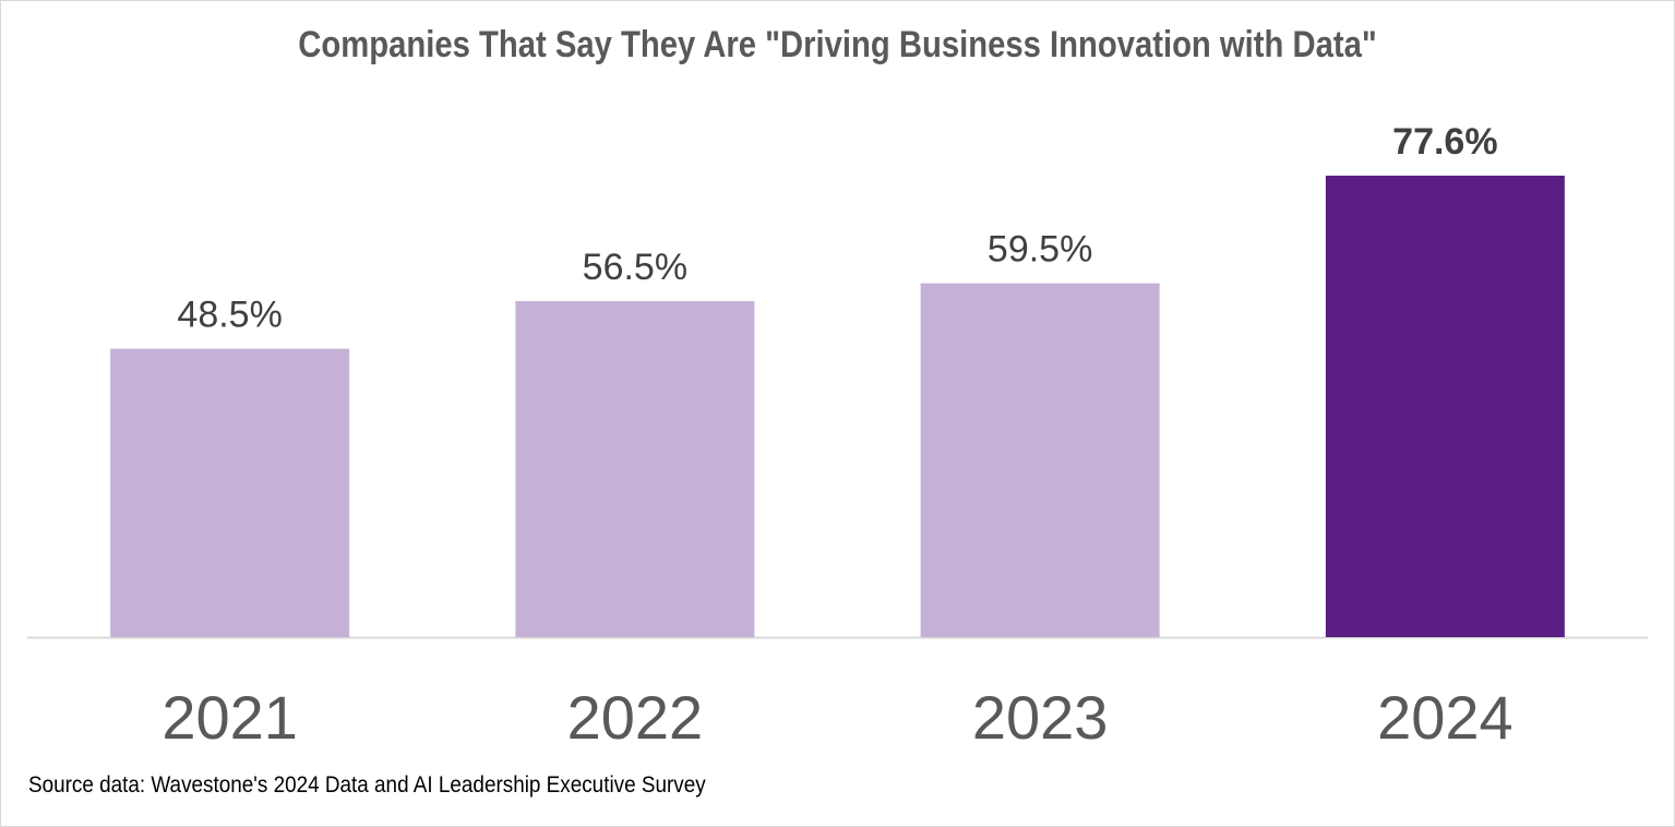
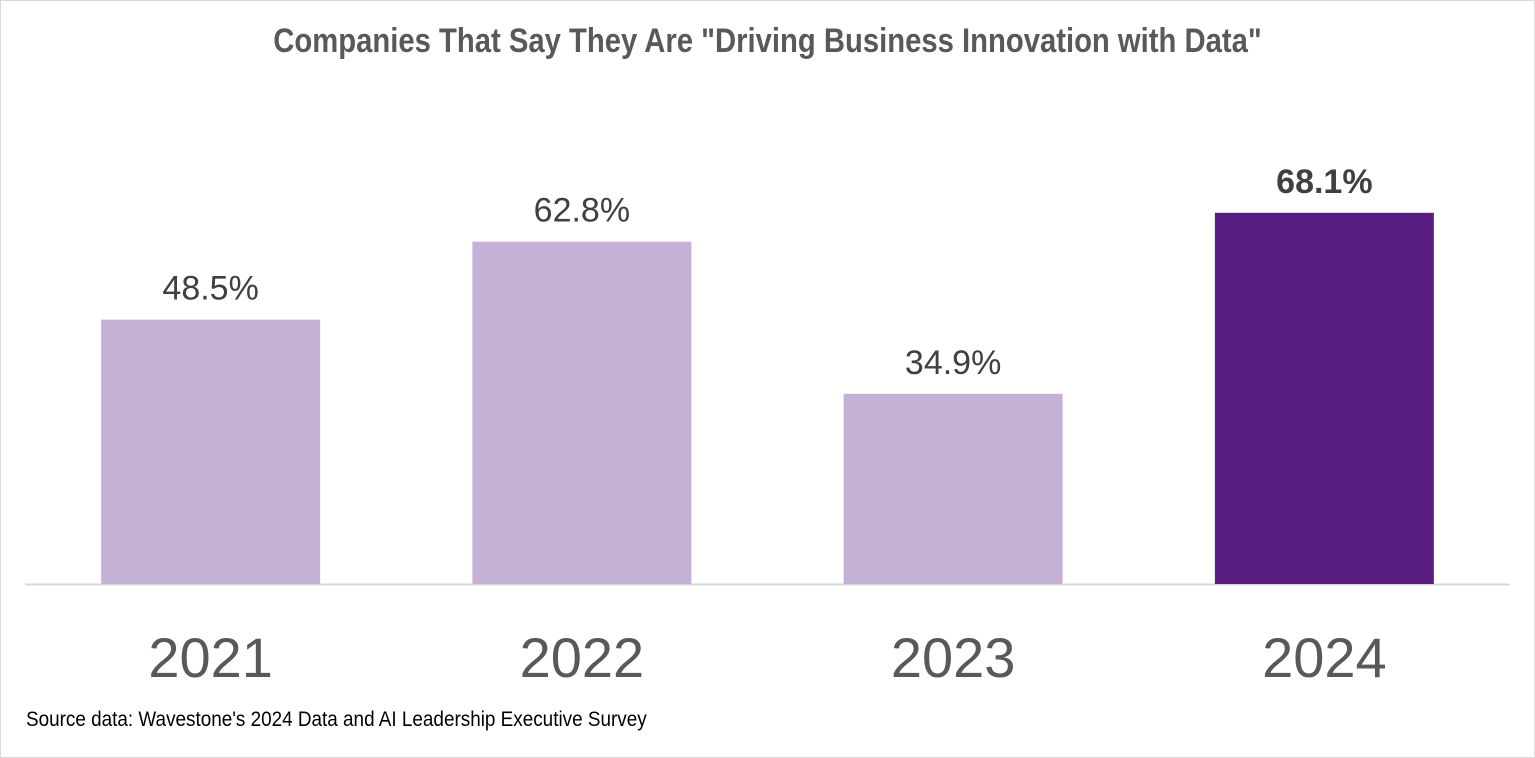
2022: 56.5% -> 62.8%
2023: 59.5% -> 34.9%
2024: 77.6% -> 68.1%
